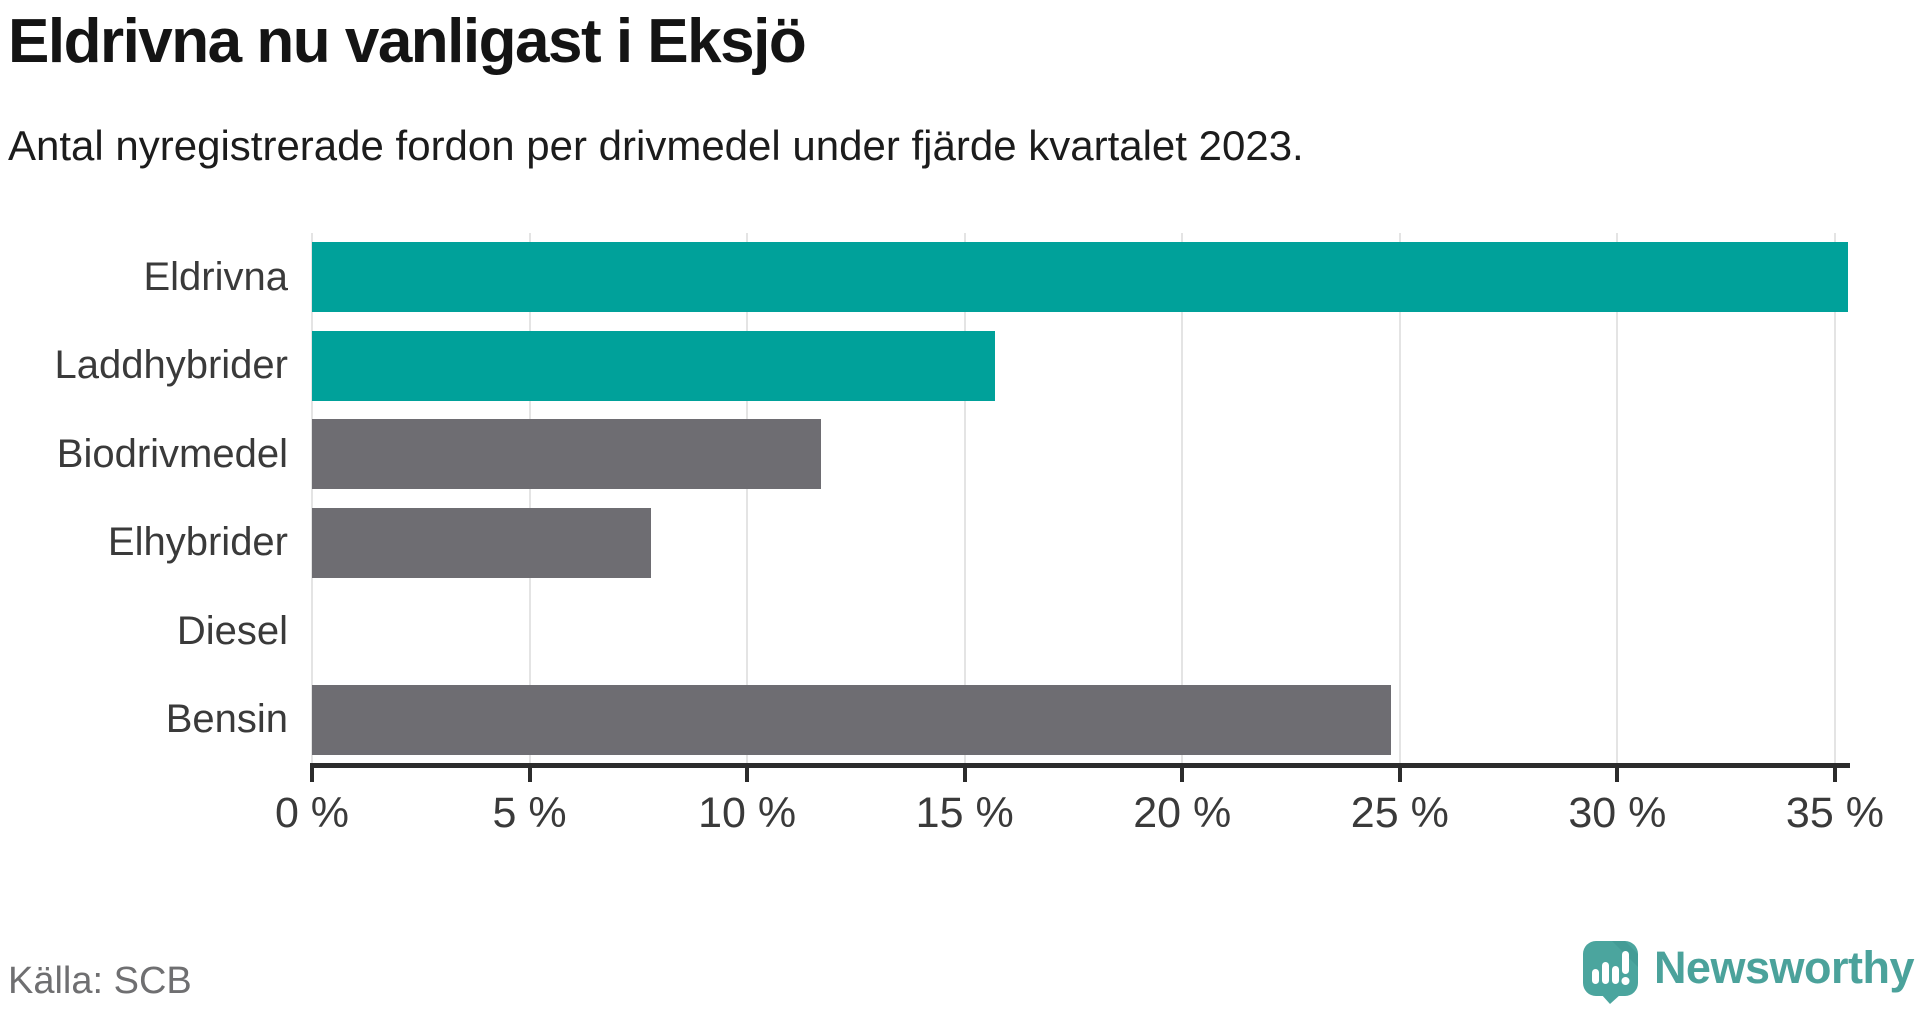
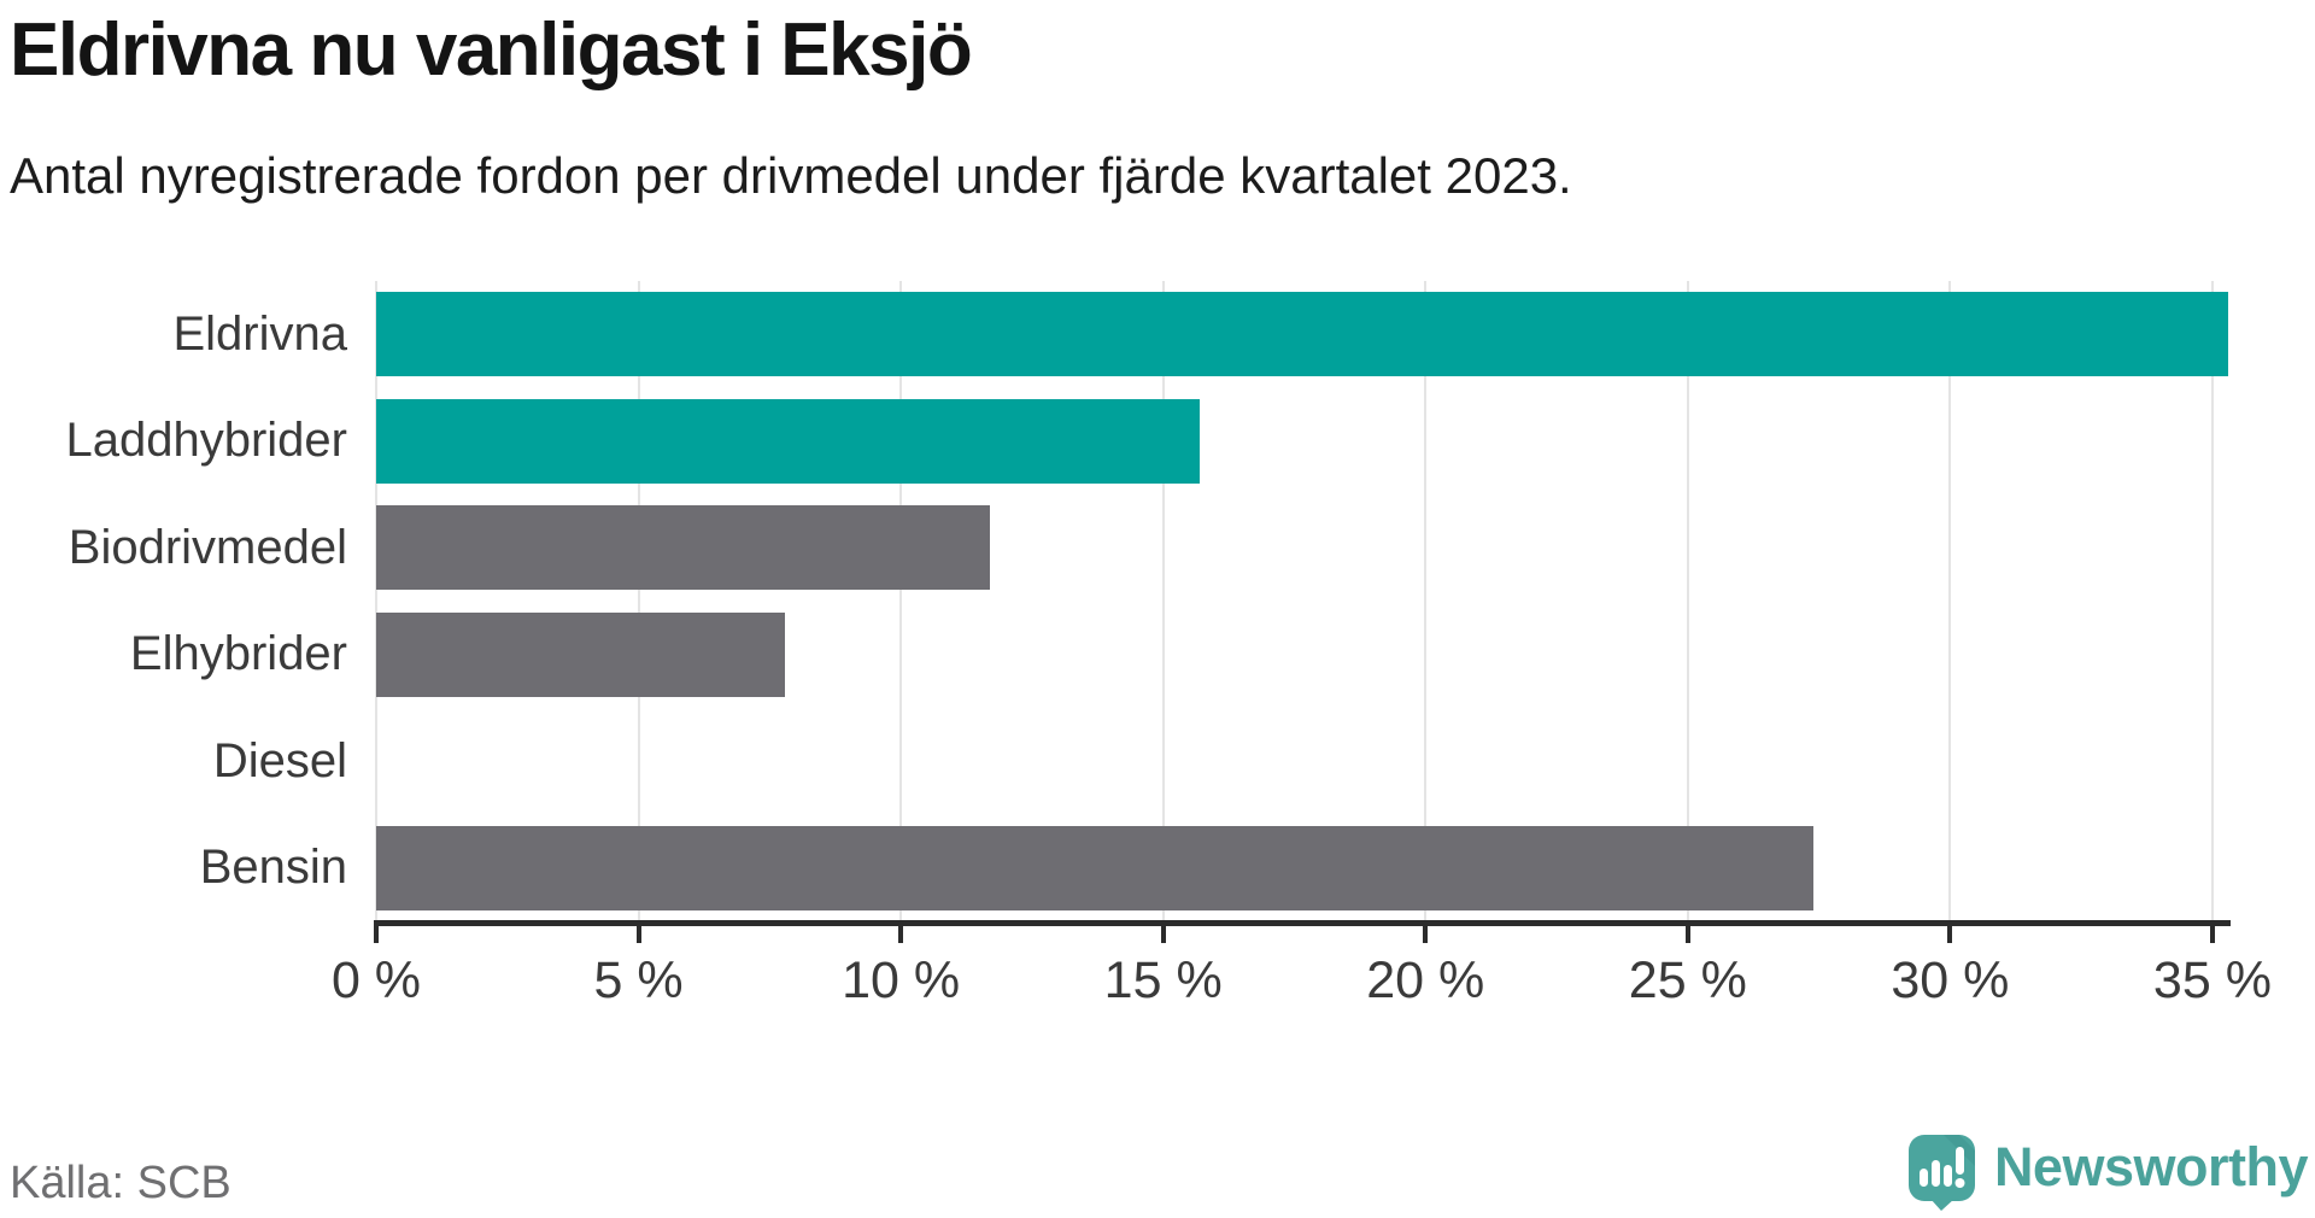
Bensin: 24.8% -> 27.4%
